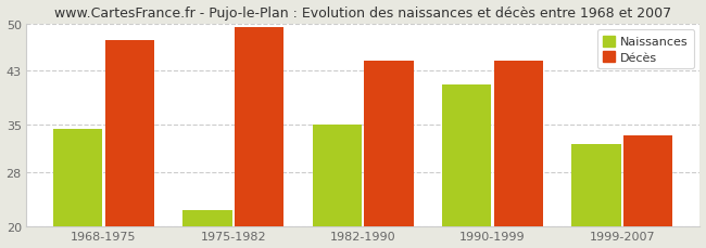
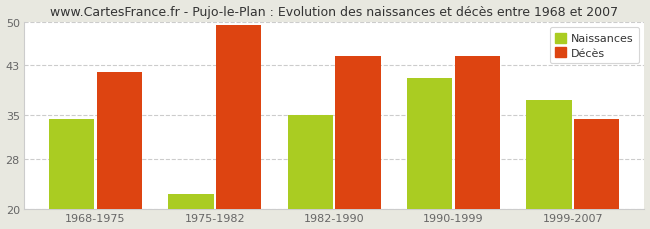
Décès/1968-1975: 47.6 -> 42.0
Naissances/1999-2007: 32.2 -> 37.5
Décès/1999-2007: 33.4 -> 34.5
